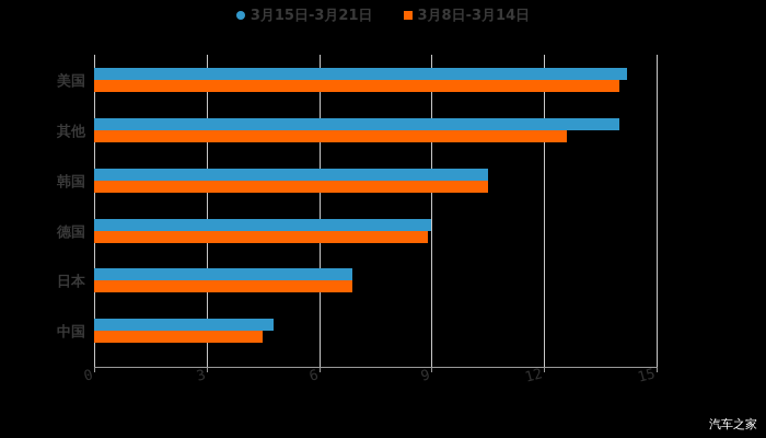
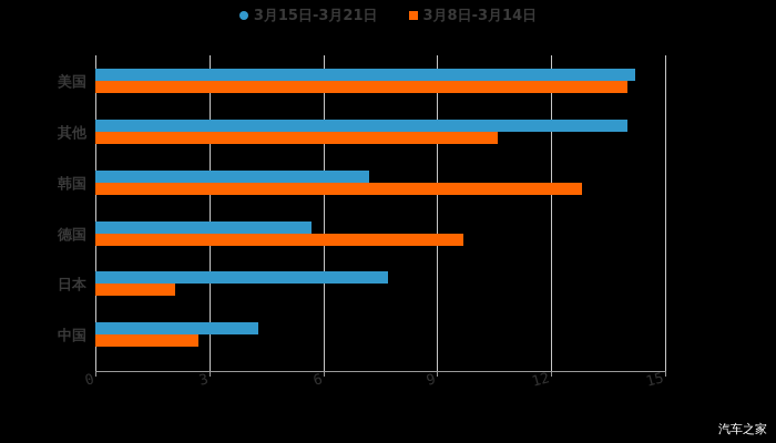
3月8日-3月14日/其他: 12.6 -> 10.6
3月15日-3月21日/韩国: 10.5 -> 7.2
3月8日-3月14日/韩国: 10.5 -> 12.8
3月15日-3月21日/德国: 9.0 -> 5.7
3月8日-3月14日/德国: 8.9 -> 9.7
3月15日-3月21日/日本: 6.9 -> 7.7
3月8日-3月14日/日本: 6.9 -> 2.1
3月15日-3月21日/中国: 4.8 -> 4.3
3月8日-3月14日/中国: 4.5 -> 2.7
